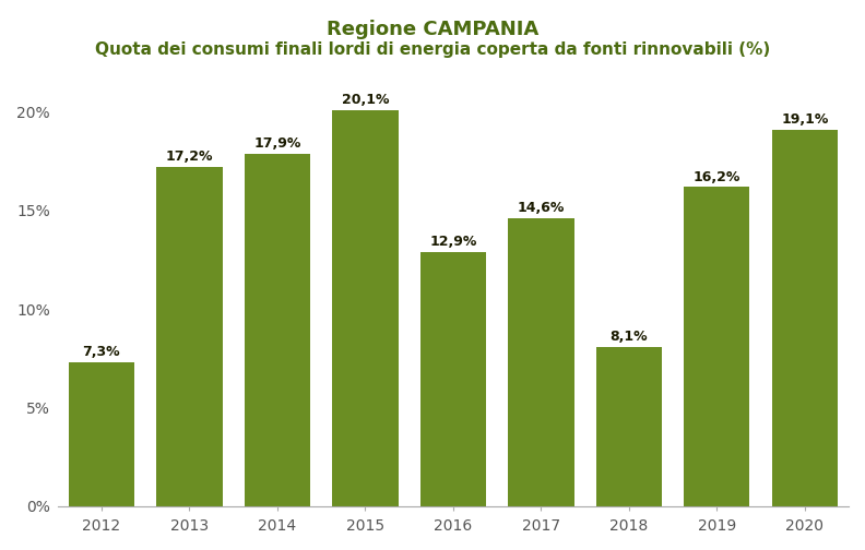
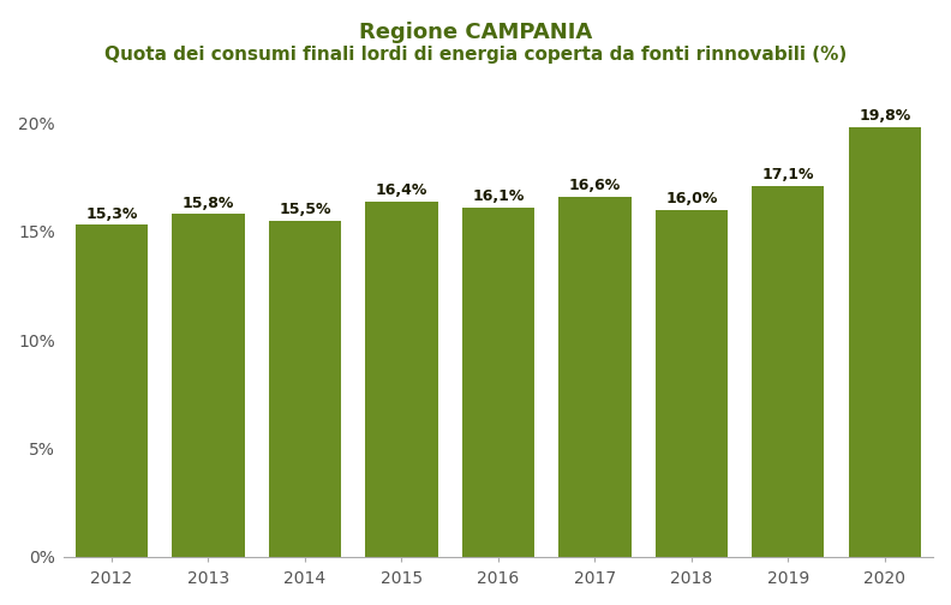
2012: 7,3% -> 15,3%
2013: 17,2% -> 15,8%
2014: 17,9% -> 15,5%
2015: 20,1% -> 16,4%
2016: 12,9% -> 16,1%
2017: 14,6% -> 16,6%
2018: 8,1% -> 16,0%
2019: 16,2% -> 17,1%
2020: 19,1% -> 19,8%
